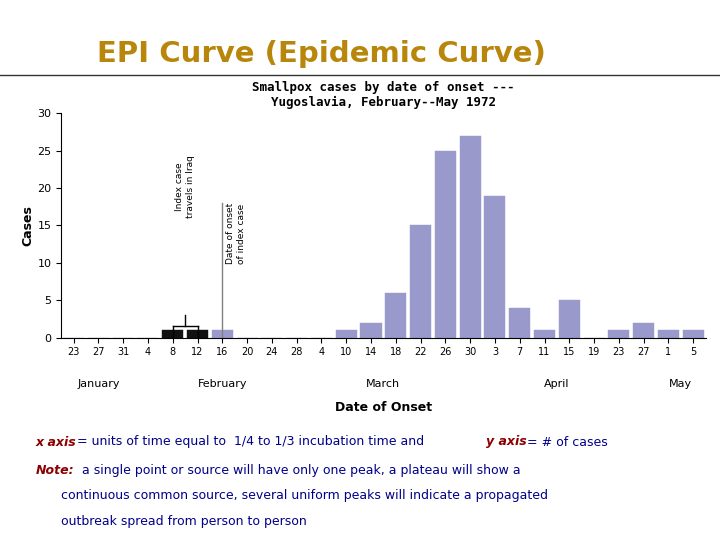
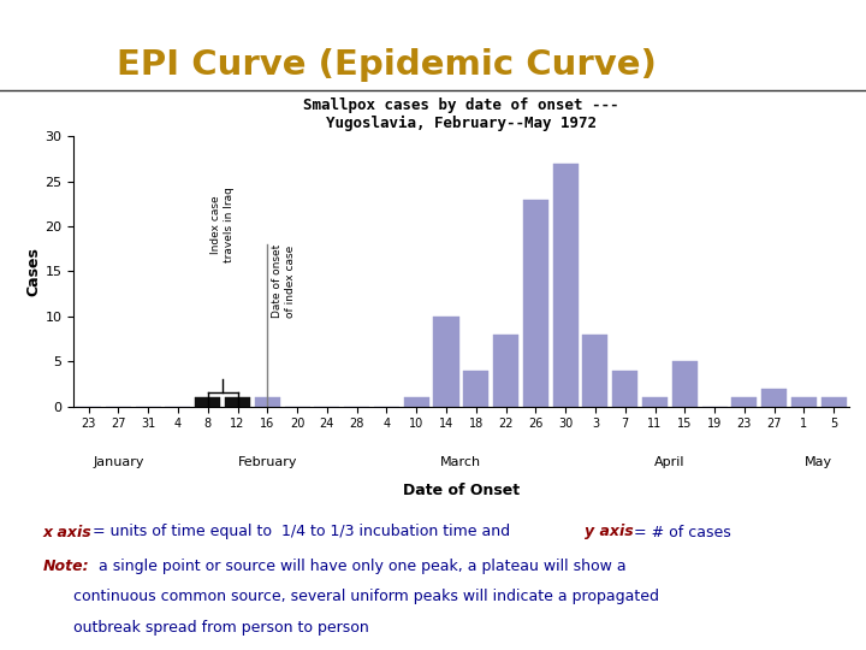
14: 2 -> 10
18: 6 -> 4
22: 15 -> 8
26: 25 -> 23
3: 19 -> 8
